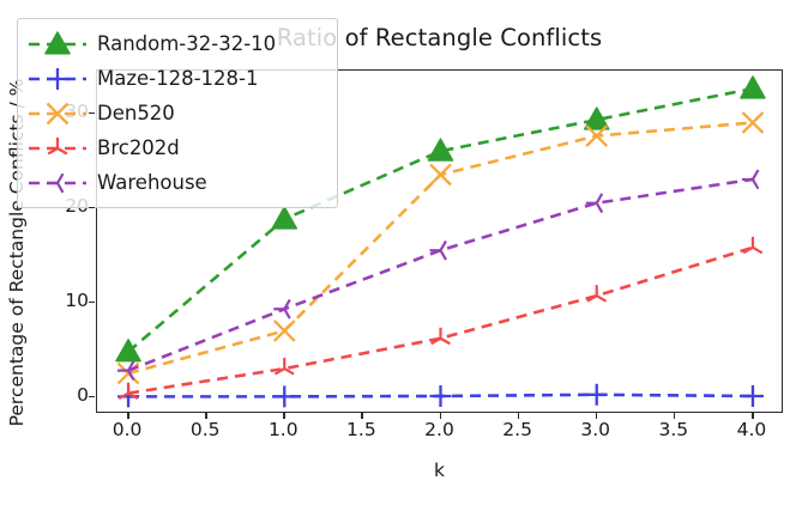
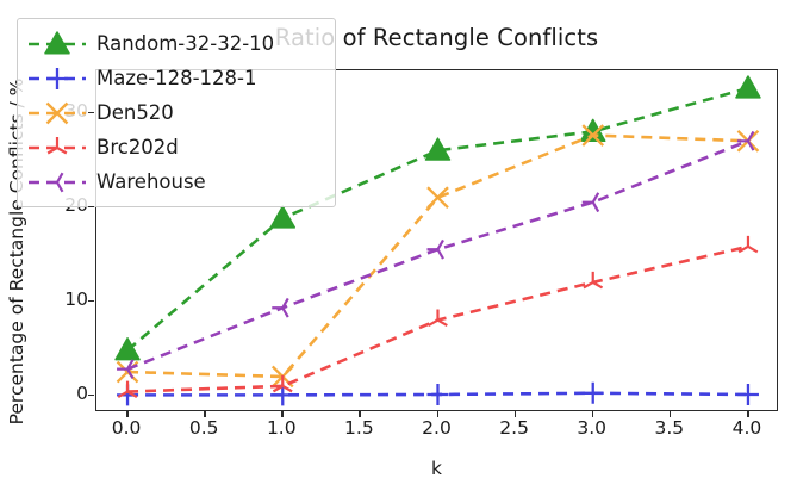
Den520/1.0: 7 -> 2
Brc202d/1.0: 3 -> 1
Den520/2.0: 24 -> 21
Brc202d/2.0: 6 -> 8
Random-32-32-10/3.0: 29 -> 28
Brc202d/3.0: 11 -> 12
Den520/4.0: 29 -> 27
Warehouse/4.0: 23 -> 27
